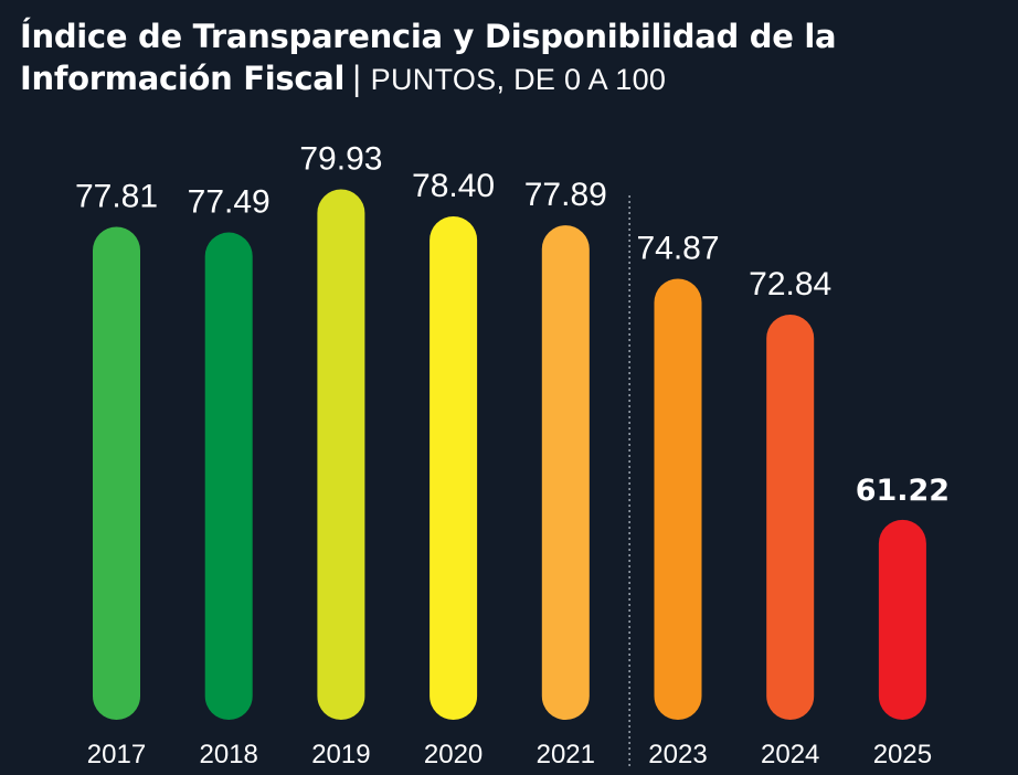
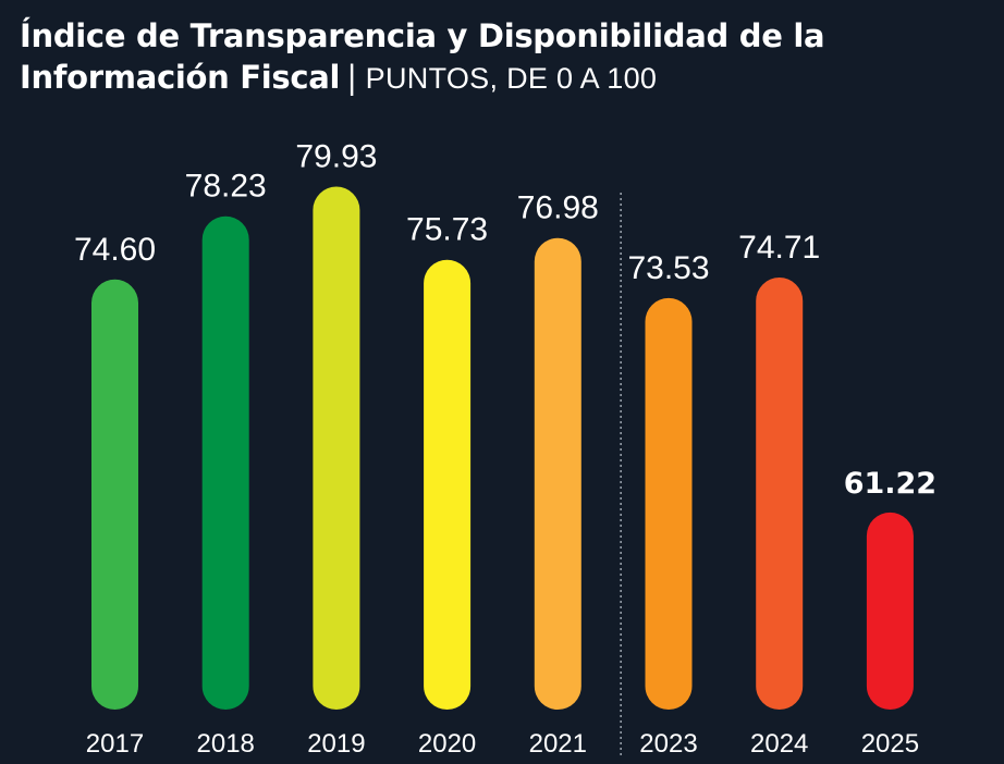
2017: 77.81 -> 74.60
2018: 77.49 -> 78.23
2020: 78.40 -> 75.73
2021: 77.89 -> 76.98
2023: 74.87 -> 73.53
2024: 72.84 -> 74.71
